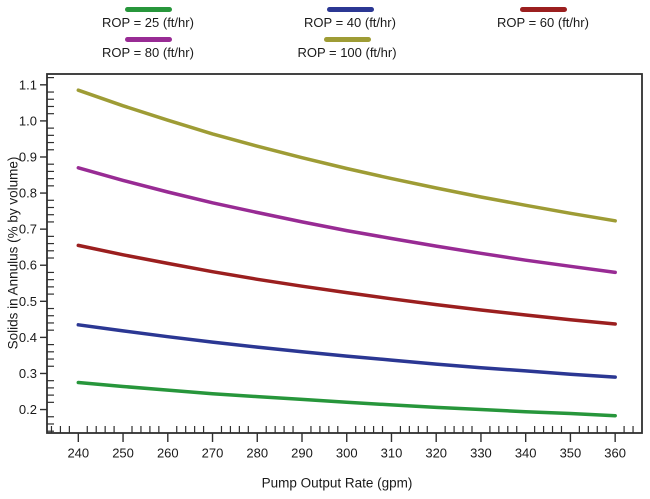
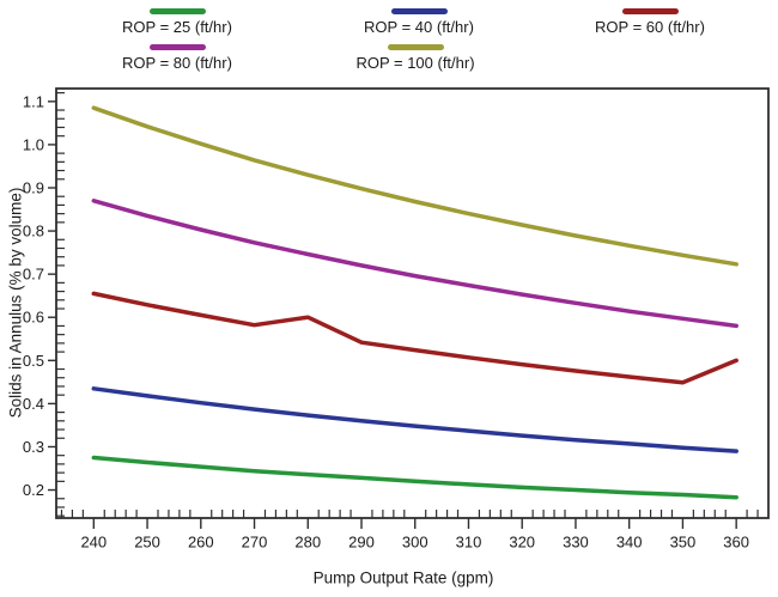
ROP = 60 (ft/hr)/280: 0.56 -> 0.60
ROP = 60 (ft/hr)/360: 0.44 -> 0.50
